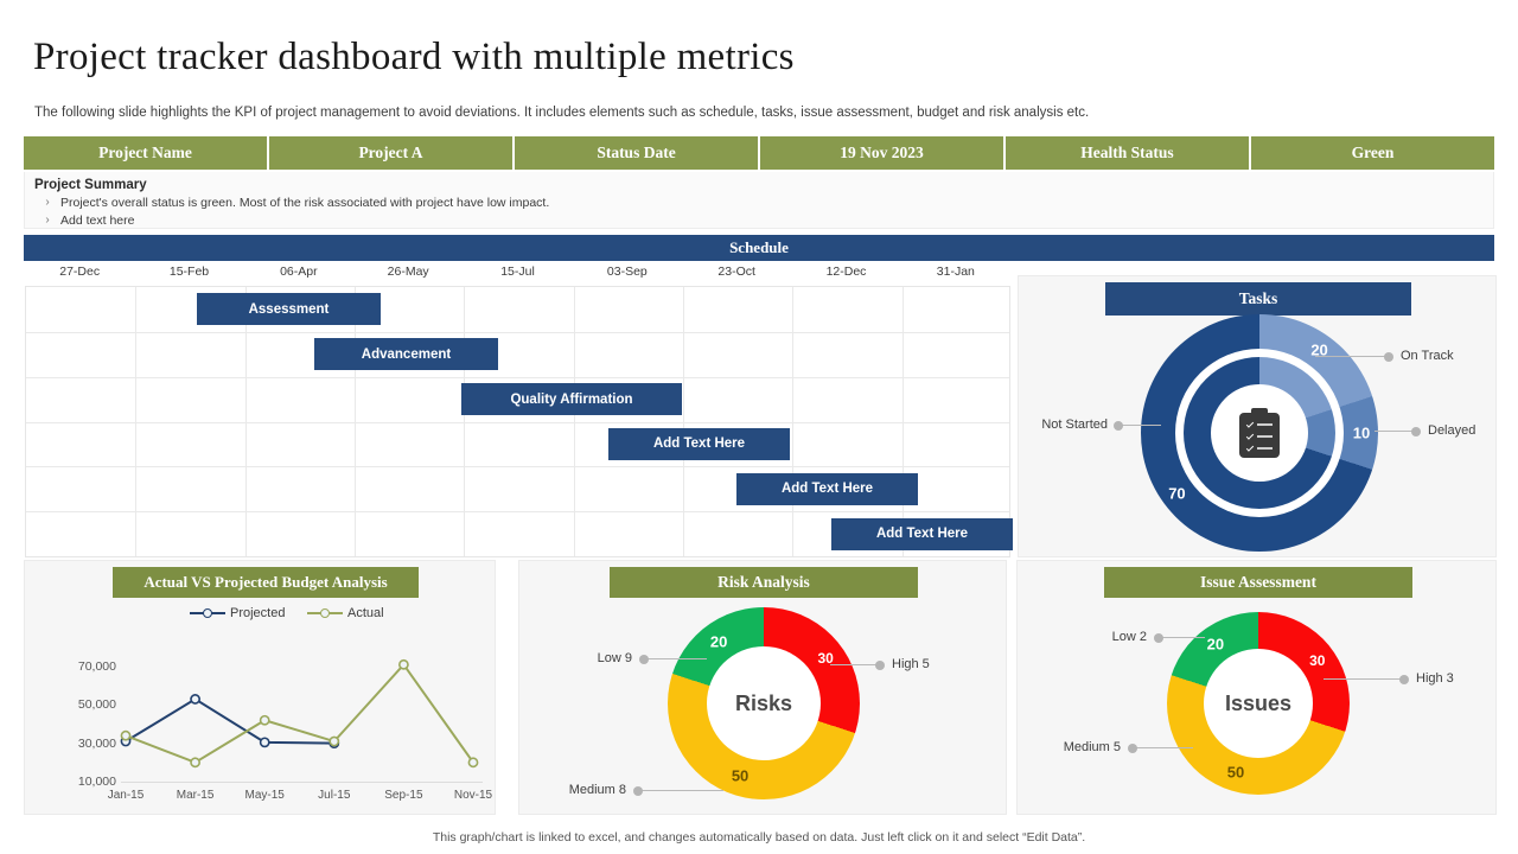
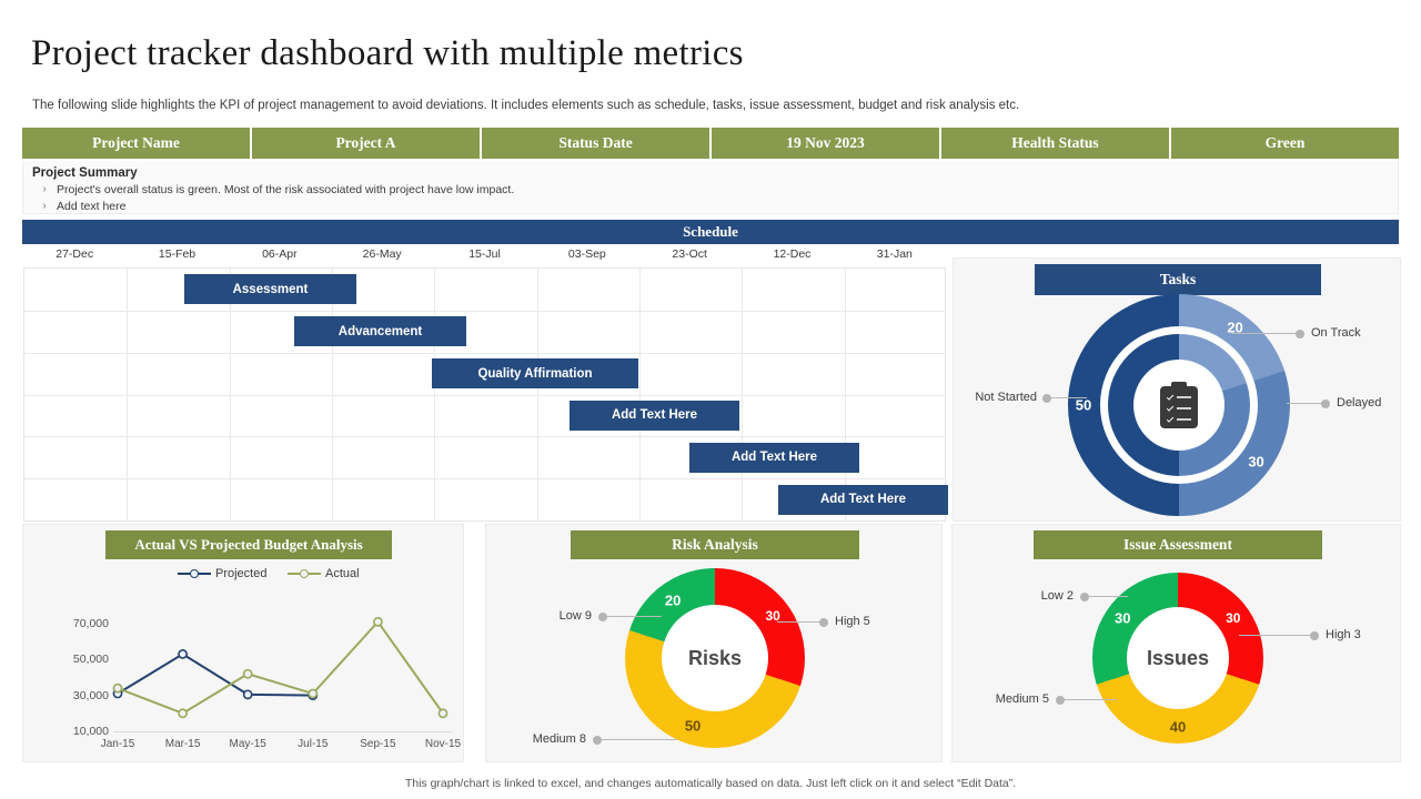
Tasks/Delayed: 10 -> 30
Tasks/Not Started: 70 -> 50
Issue Assessment/Medium 5: 50 -> 40
Issue Assessment/Low 2: 20 -> 30
